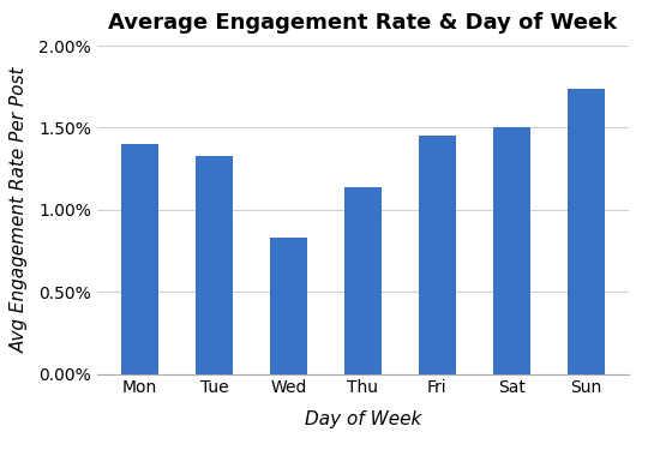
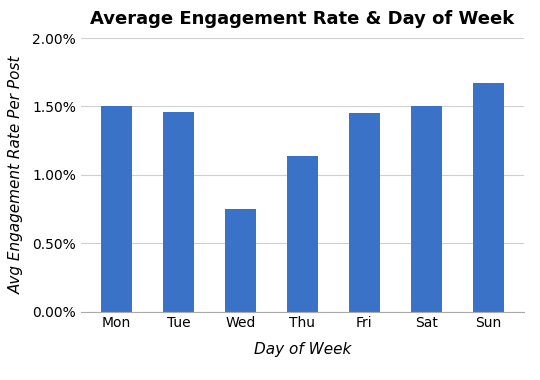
Mon: 1.40% -> 1.50%
Tue: 1.33% -> 1.46%
Wed: 0.83% -> 0.75%
Sun: 1.74% -> 1.67%
